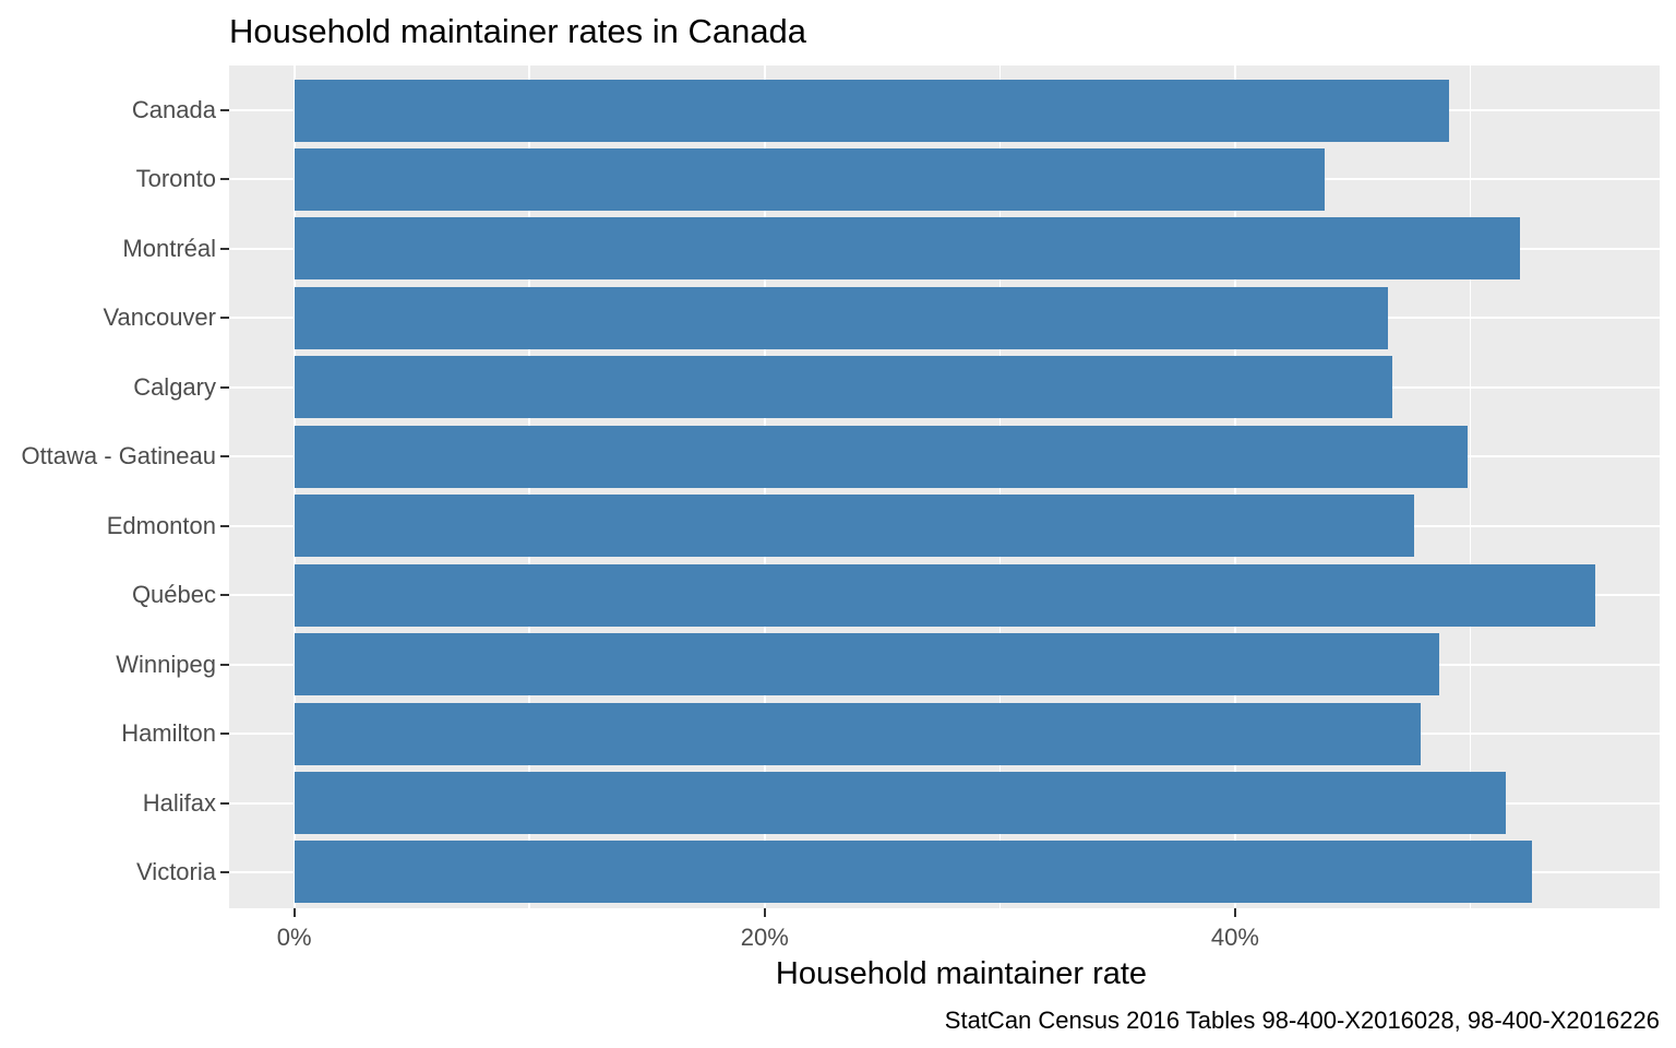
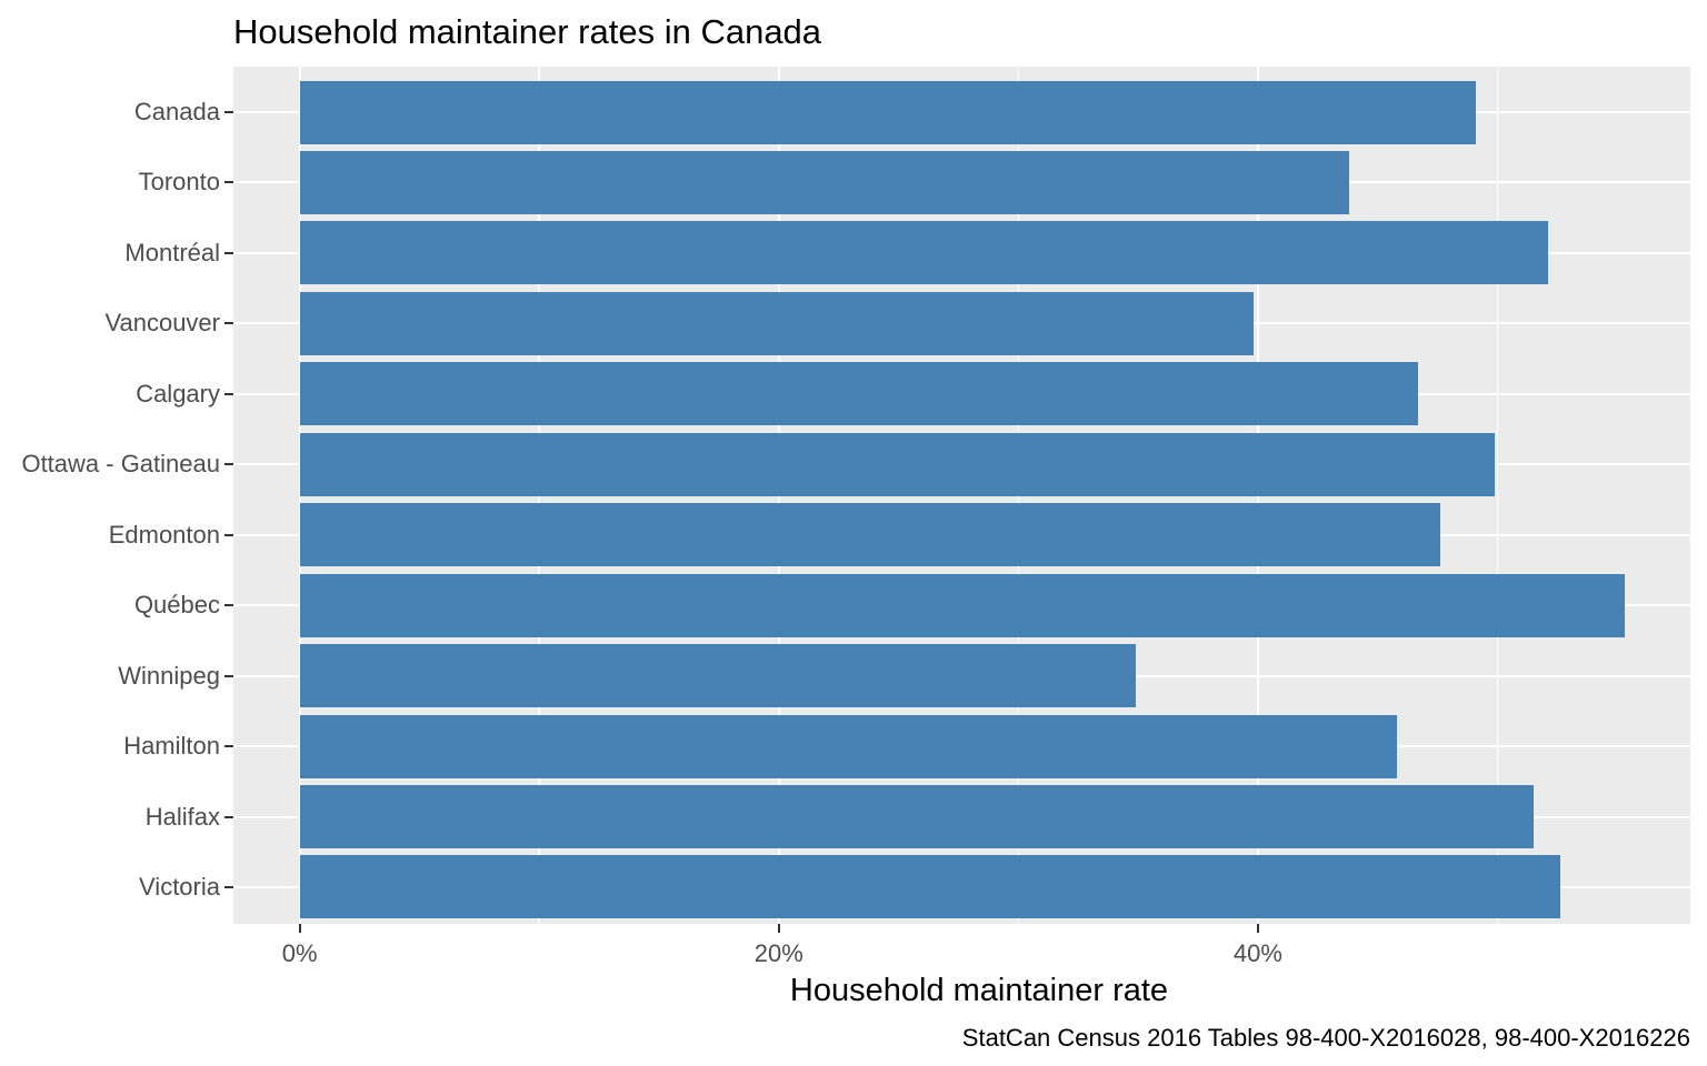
Vancouver: 46.5% -> 39.8%
Winnipeg: 48.7% -> 34.9%
Hamilton: 47.9% -> 45.8%
